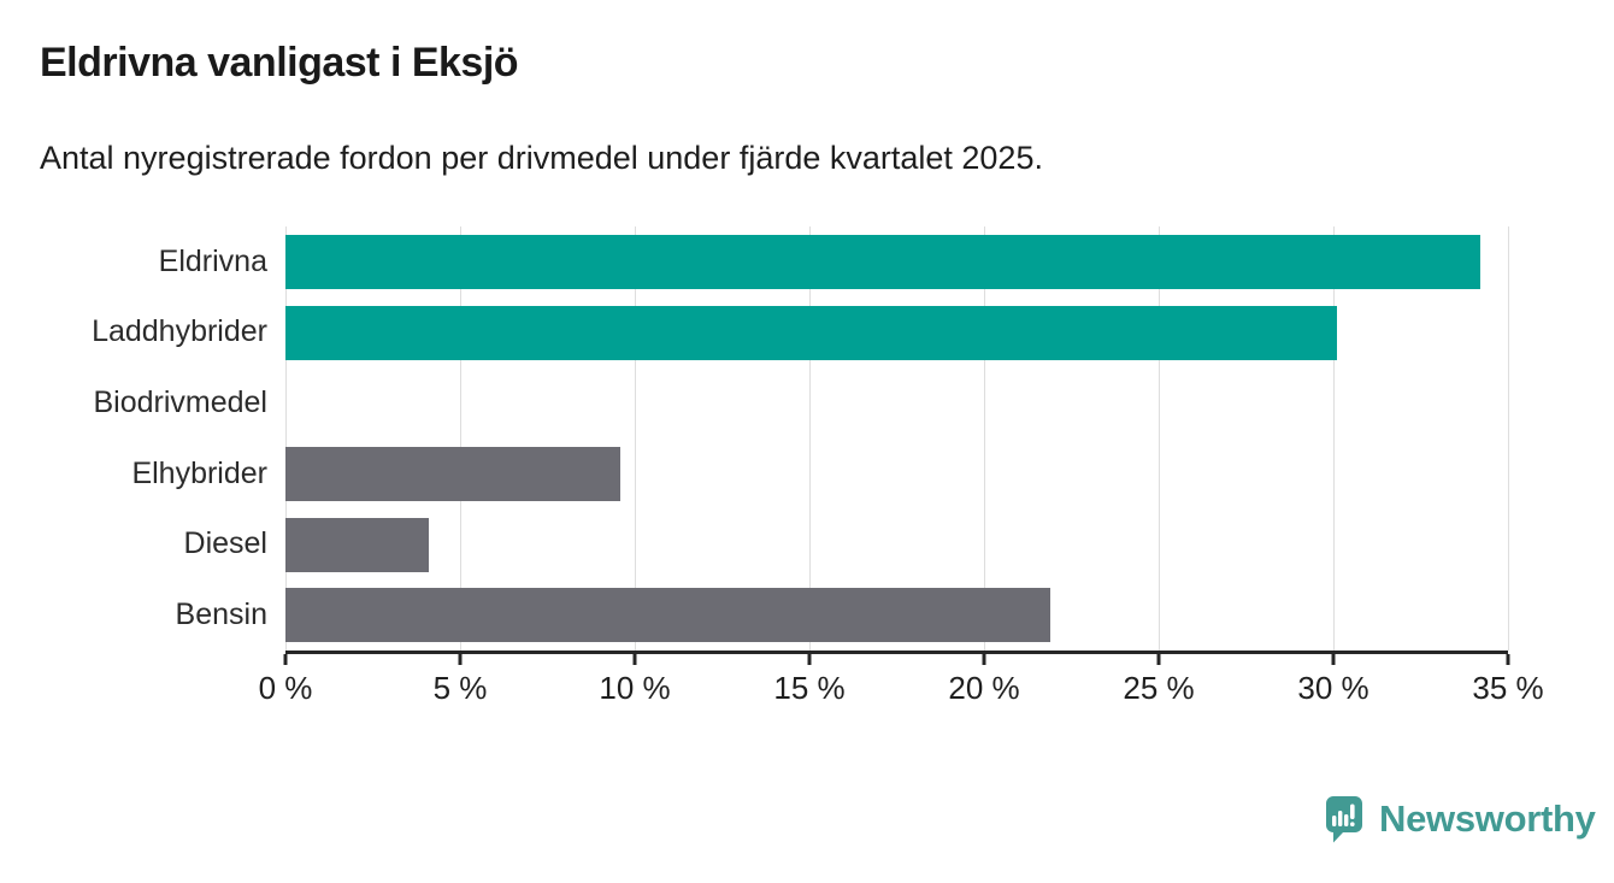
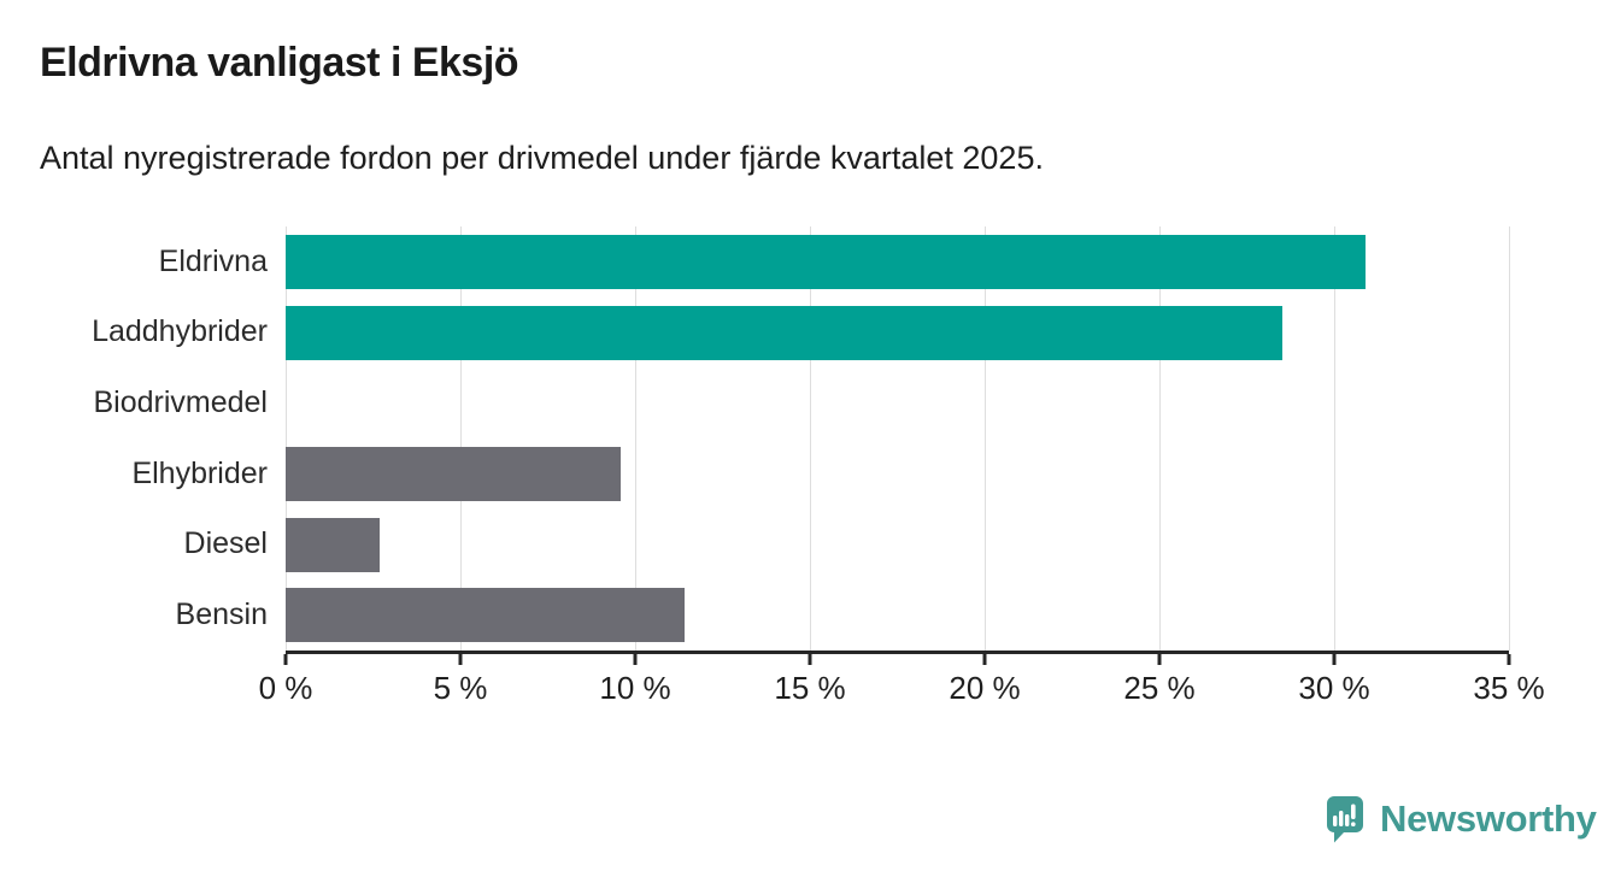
Eldrivna: 34.2% -> 30.9%
Laddhybrider: 30.1% -> 28.5%
Diesel: 4.1% -> 2.7%
Bensin: 21.9% -> 11.4%
